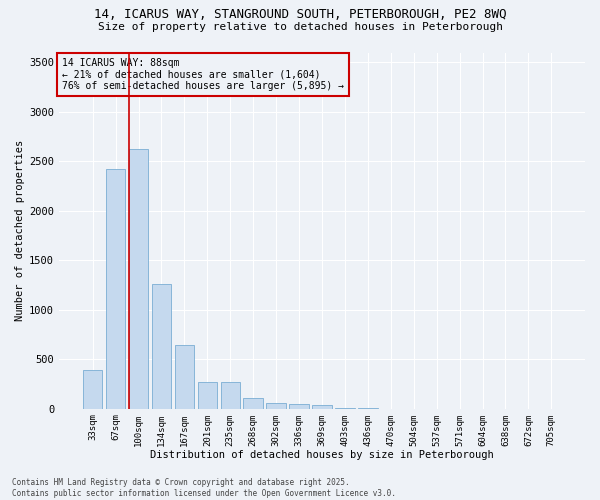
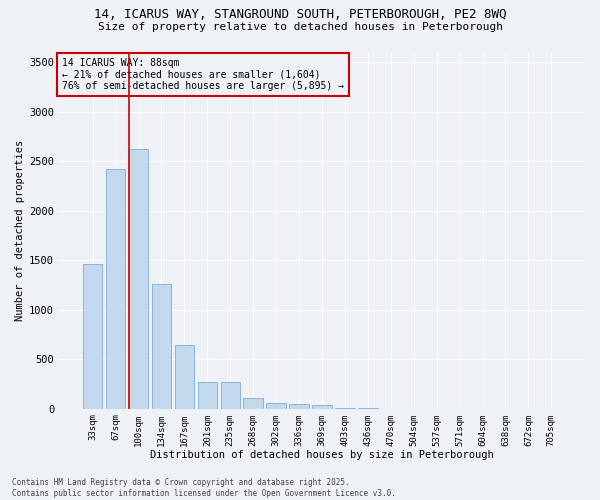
33sqm: 390 -> 1460
